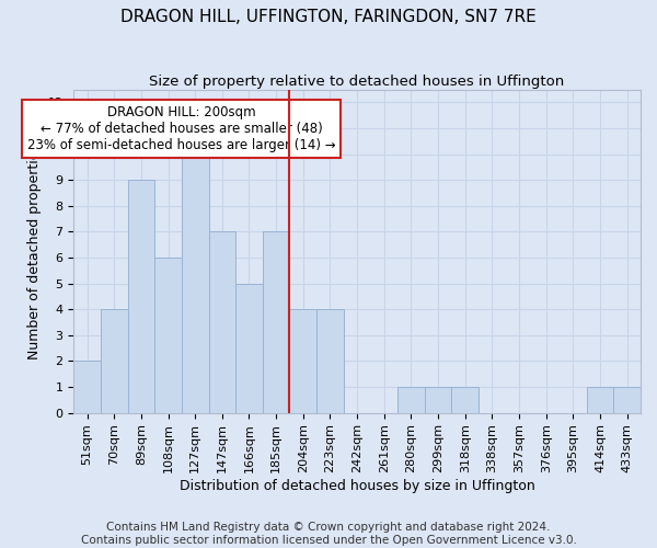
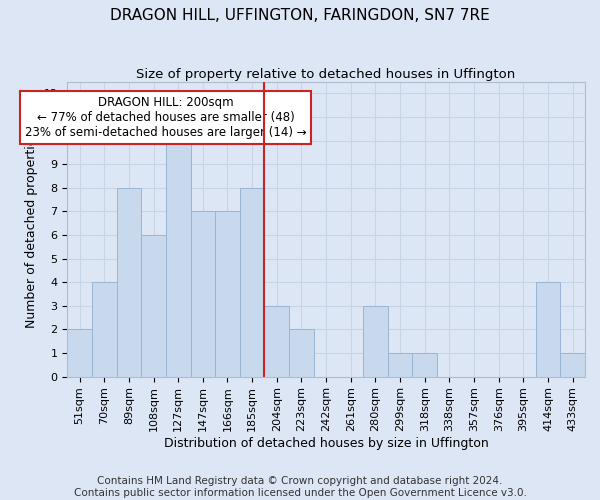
89sqm: 9 -> 8
166sqm: 5 -> 7
185sqm: 7 -> 8
204sqm: 4 -> 3
223sqm: 4 -> 2
280sqm: 1 -> 3
414sqm: 1 -> 4
